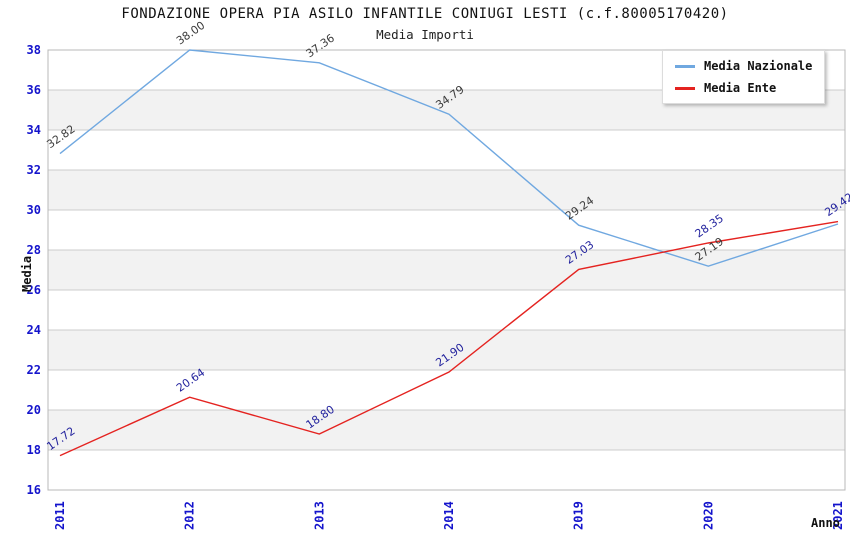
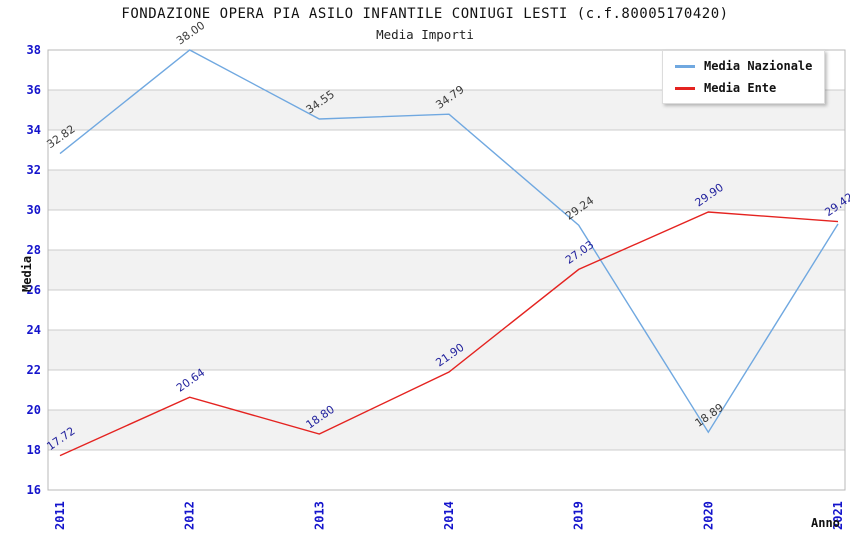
Media Nazionale/2013: 37.36 -> 34.55
Media Nazionale/2020: 27.19 -> 18.89
Media Ente/2020: 28.35 -> 29.90
